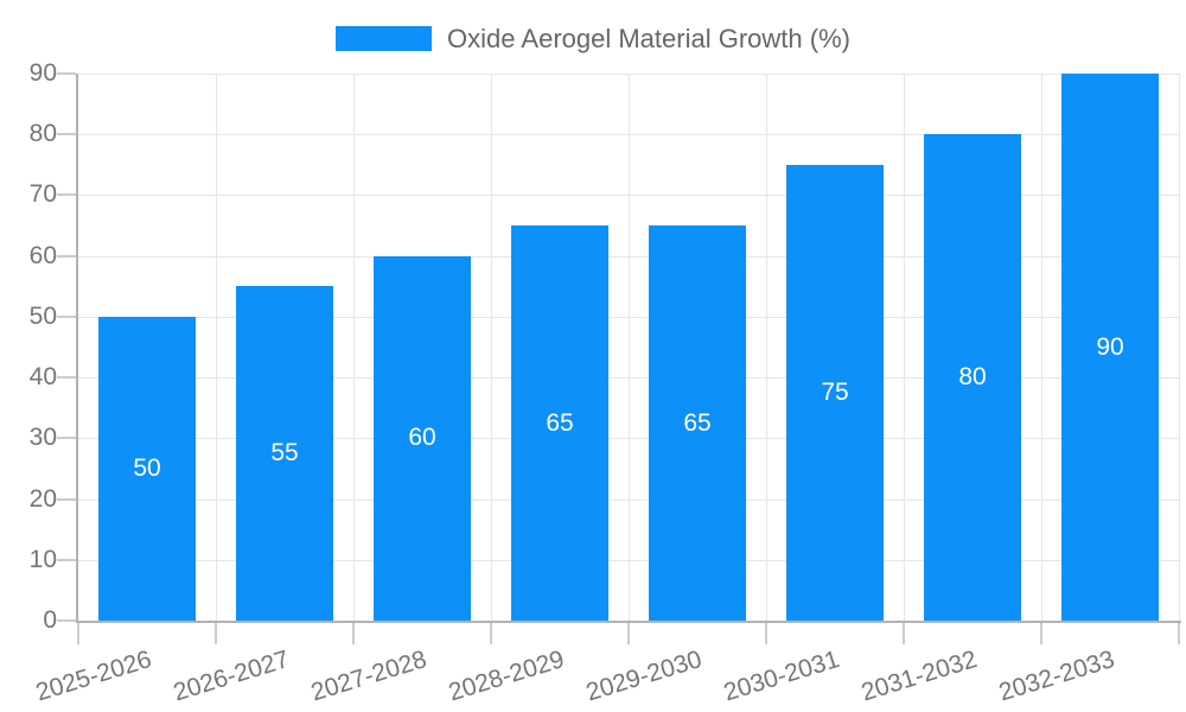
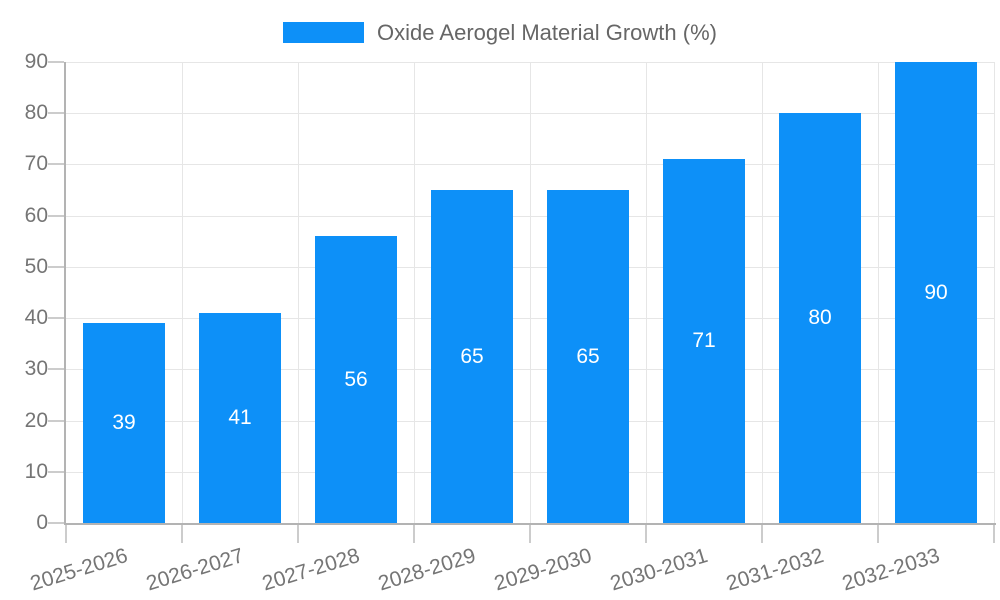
2025-2026: 50 -> 39
2026-2027: 55 -> 41
2027-2028: 60 -> 56
2030-2031: 75 -> 71
